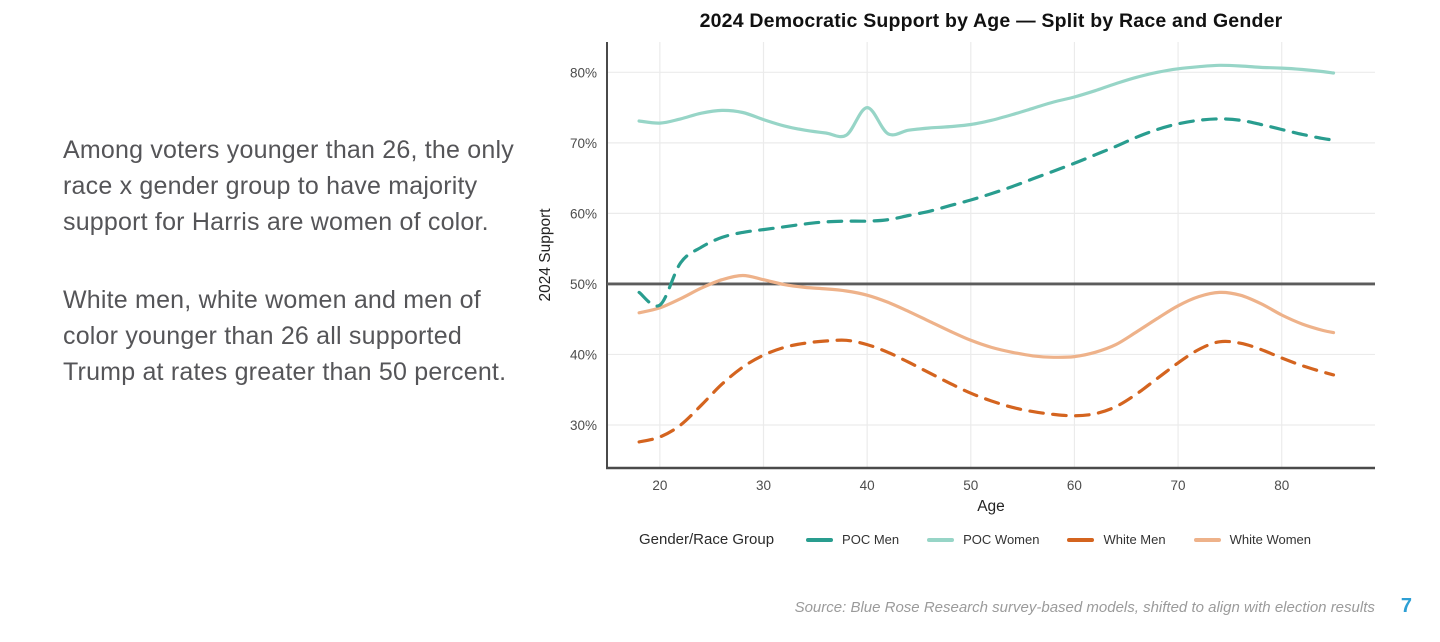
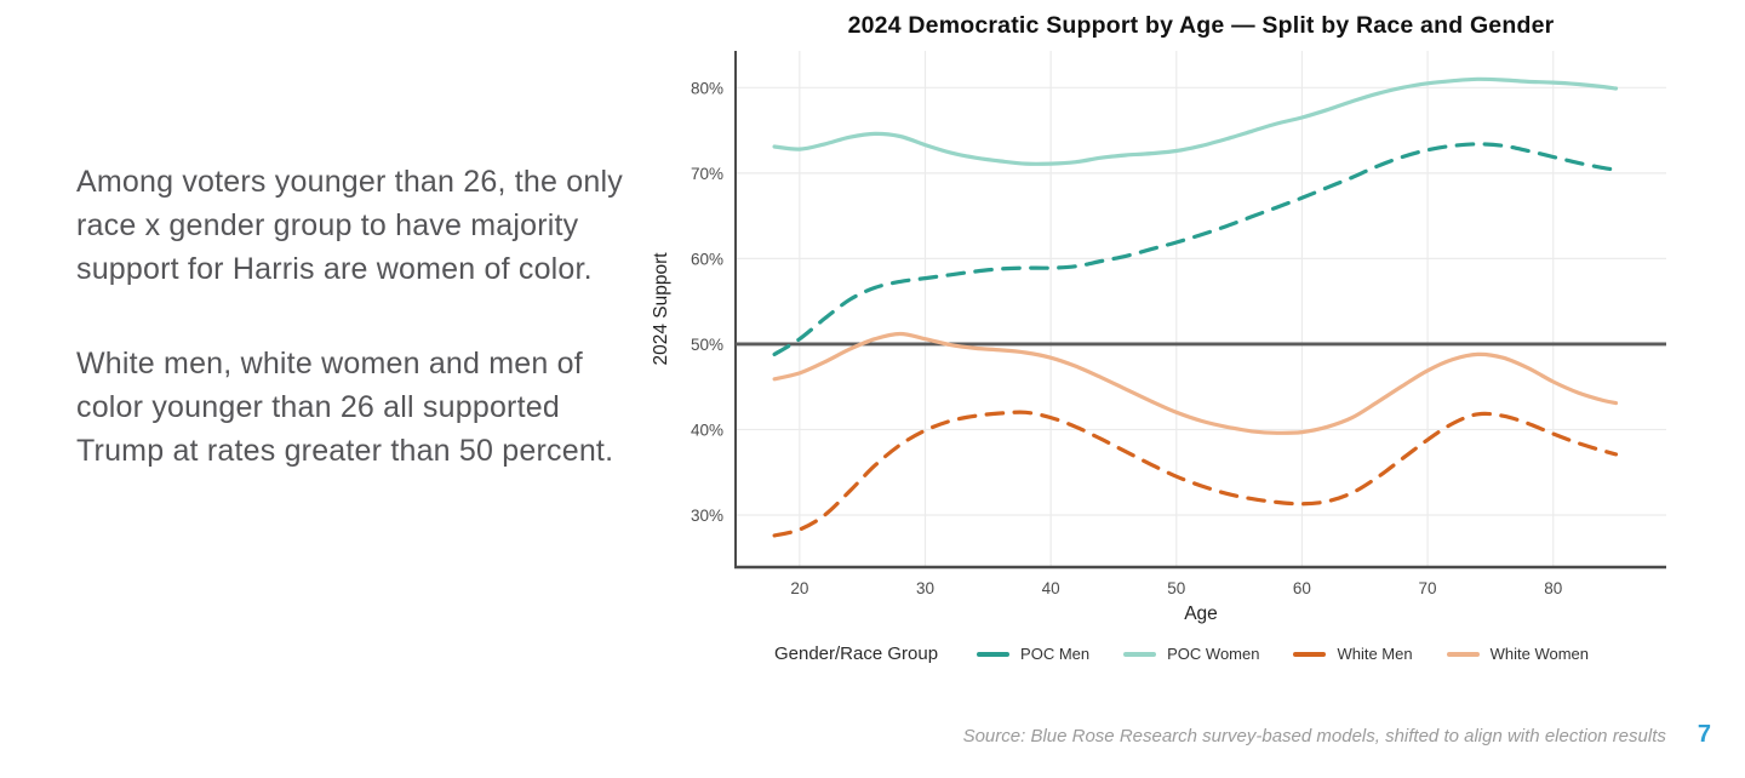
POC Men/20: 47% -> 51%
POC Women/40: 75% -> 71%
